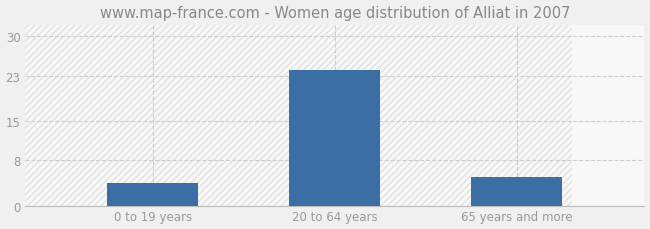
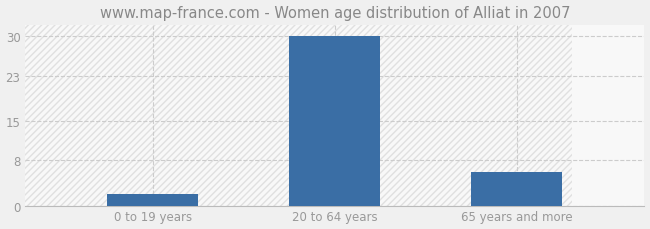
0 to 19 years: 4 -> 2
20 to 64 years: 24 -> 30
65 years and more: 5 -> 6
